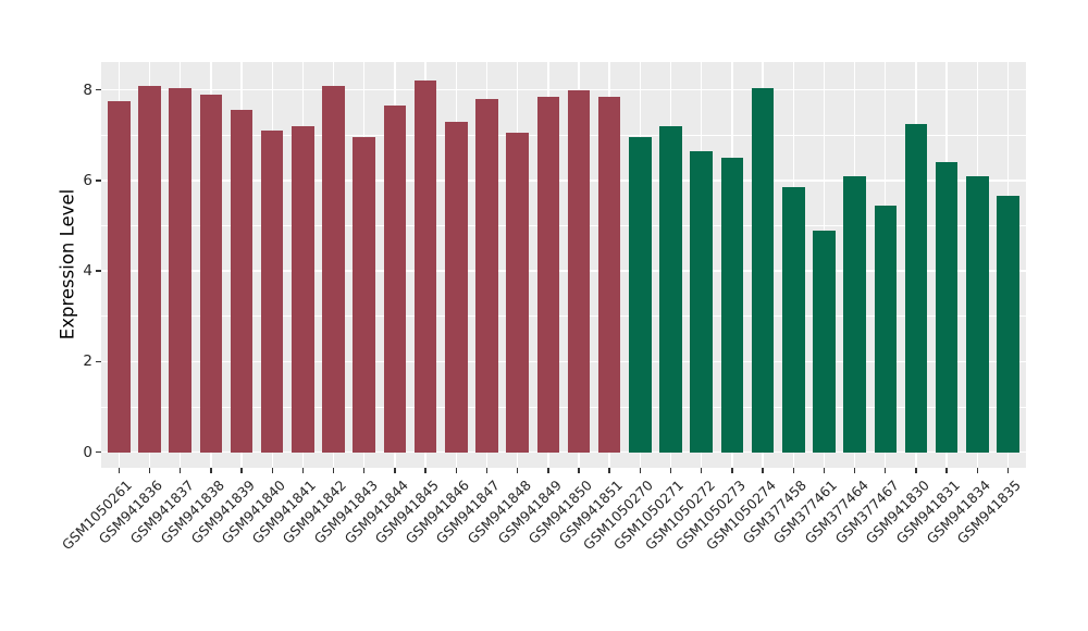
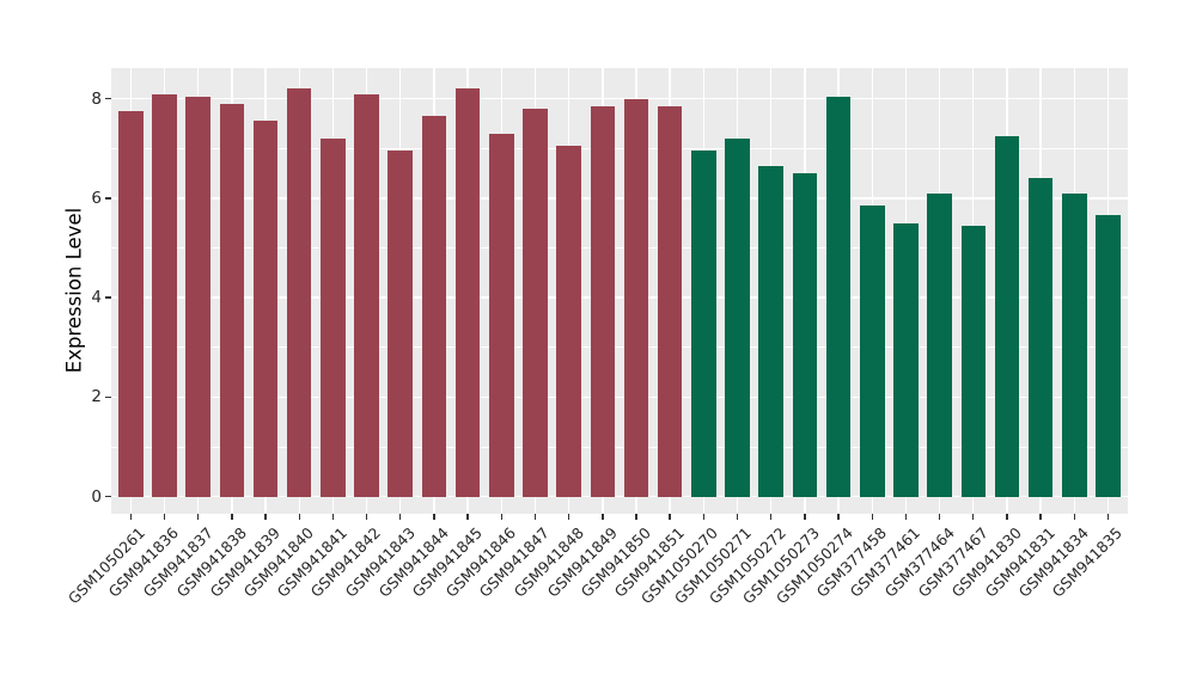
GSM941840: 7.1 -> 8.2
GSM377461: 4.9 -> 5.5
